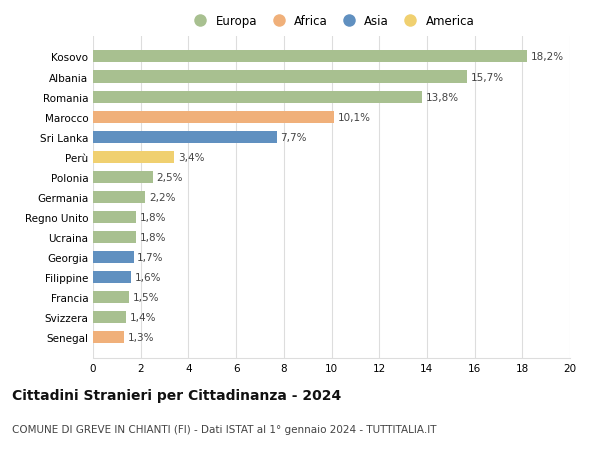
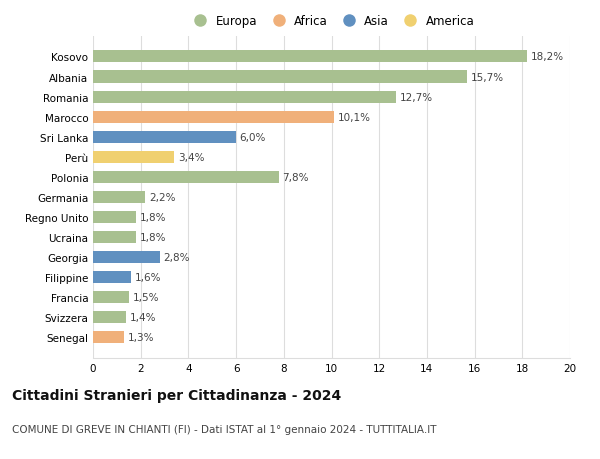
Romania: 13,8% -> 12,7%
Sri Lanka: 7,7% -> 6,0%
Polonia: 2,5% -> 7,8%
Georgia: 1,7% -> 2,8%
